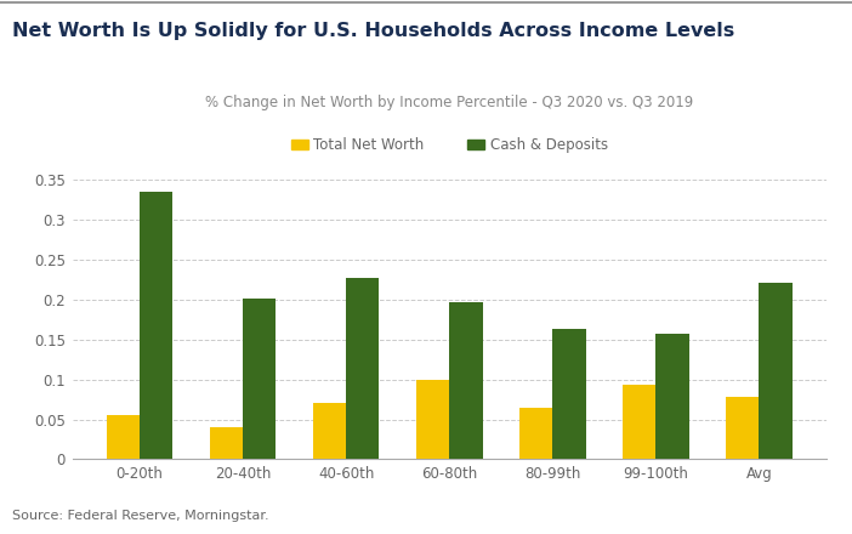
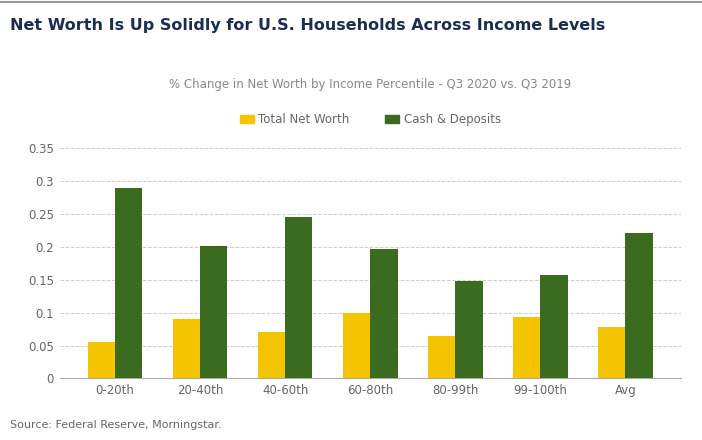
Cash & Deposits/0-20th: 0.336 -> 0.290
Total Net Worth/20-40th: 0.040 -> 0.090
Cash & Deposits/40-60th: 0.228 -> 0.246
Cash & Deposits/80-99th: 0.164 -> 0.148
